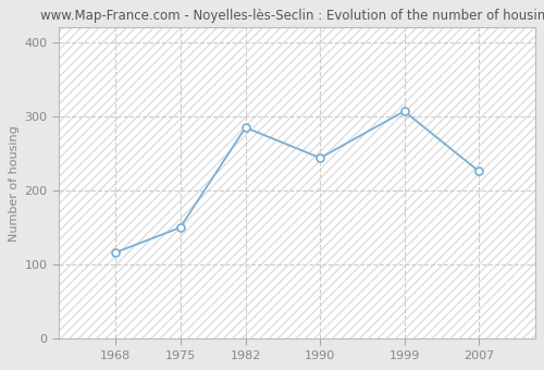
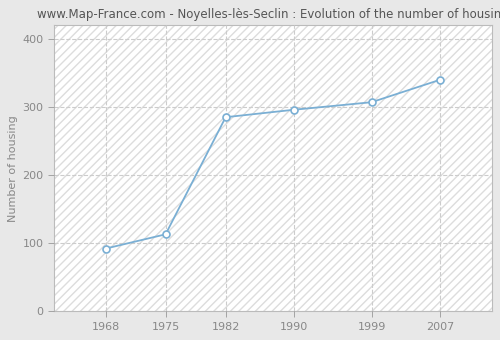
1968: 116 -> 92
1975: 150 -> 113
1990: 244 -> 296
2007: 226 -> 340
